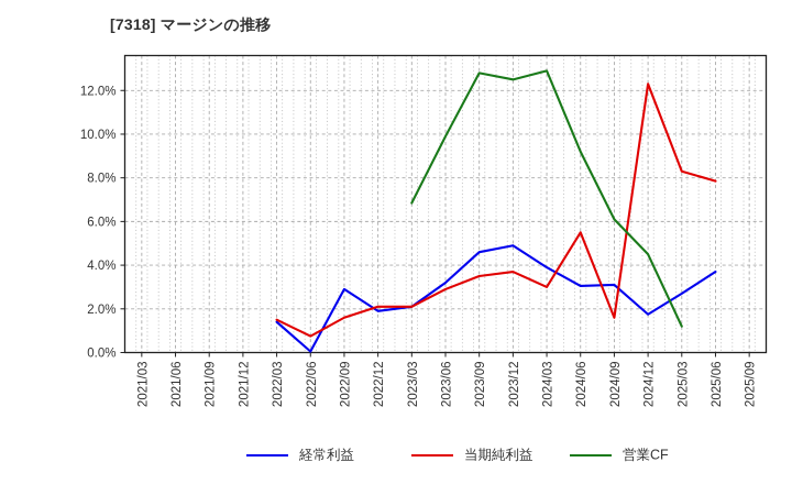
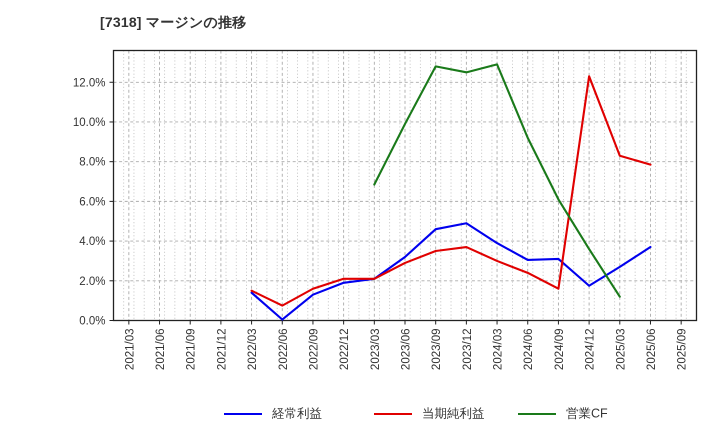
経常利益/2022/09: 2.9% -> 1.3%
当期純利益/2024/06: 5.5% -> 2.4%
営業CF/2024/12: 4.5% -> 3.6%
